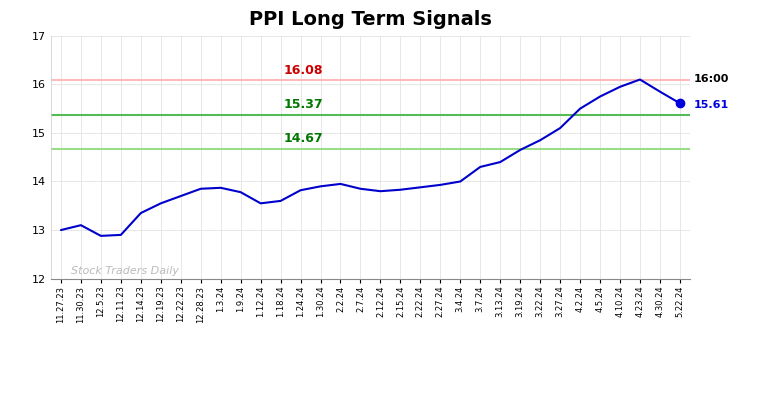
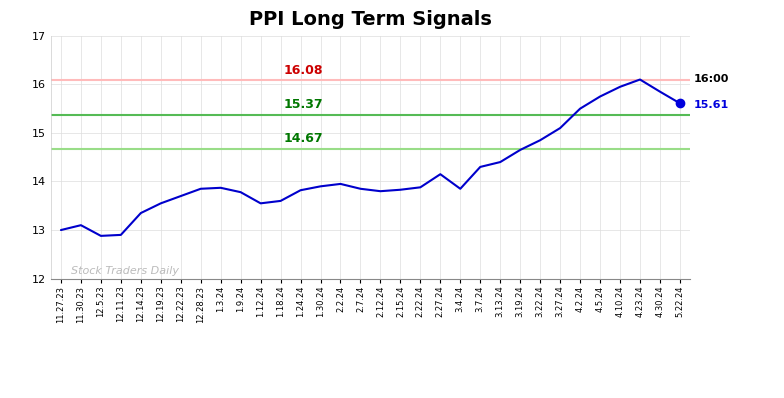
2.27.24: 13.93 -> 14.15
3.4.24: 14.00 -> 13.85
